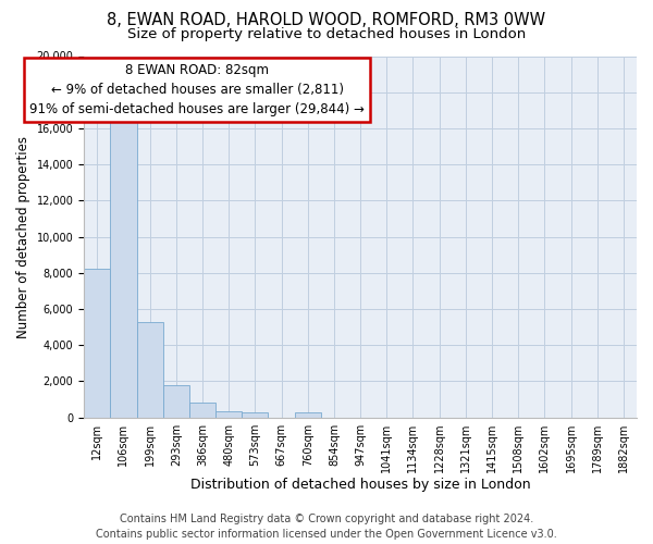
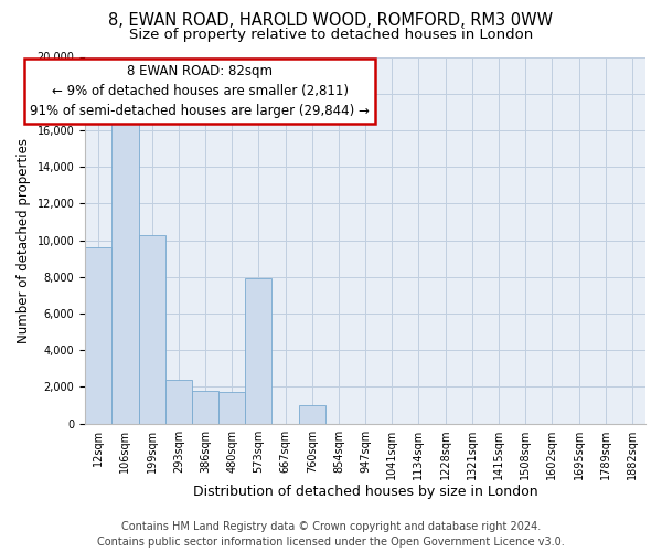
12sqm: 8,200 -> 9,600
199sqm: 5,300 -> 10,300
293sqm: 1,800 -> 2,400
386sqm: 800 -> 1,800
480sqm: 400 -> 1,700
573sqm: 200 -> 7,900
760sqm: 200 -> 1,000
